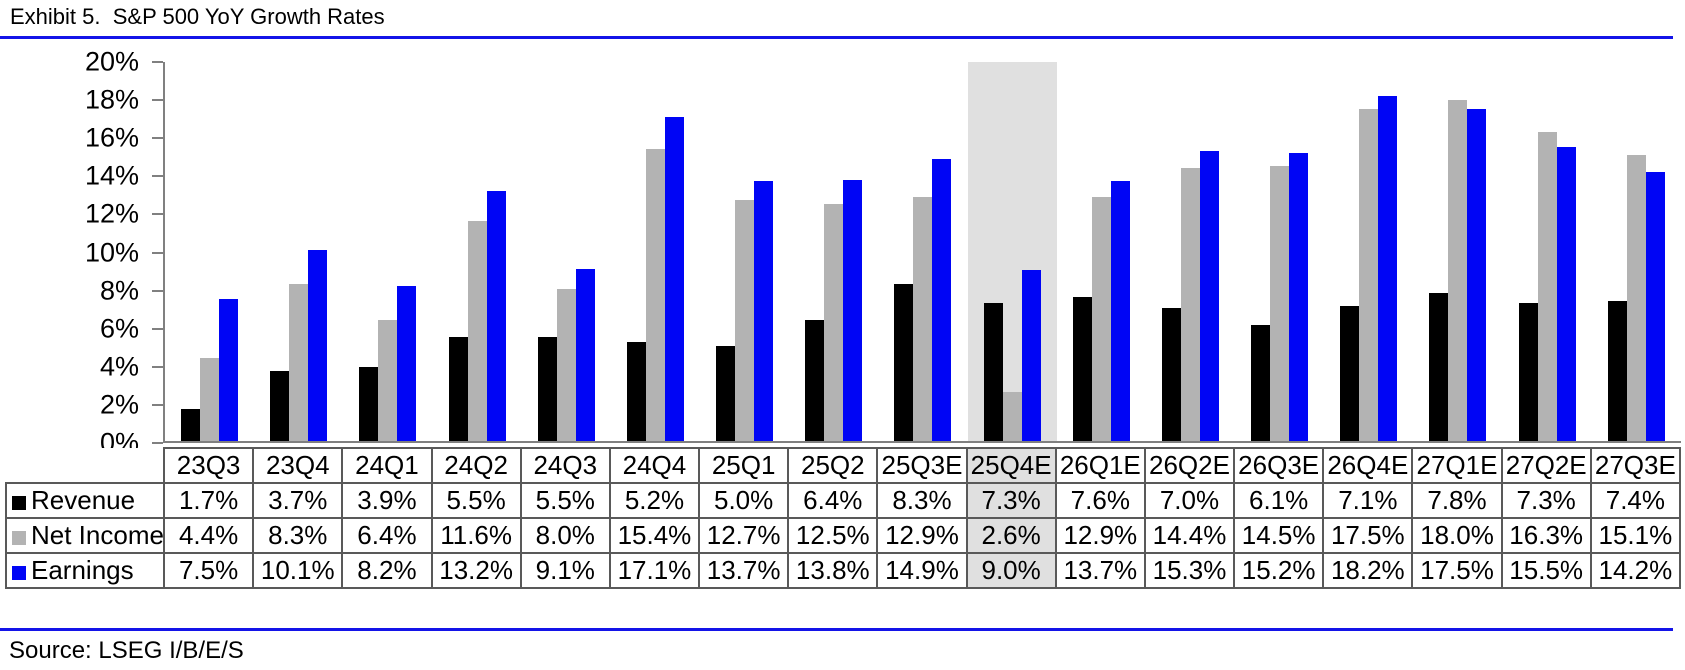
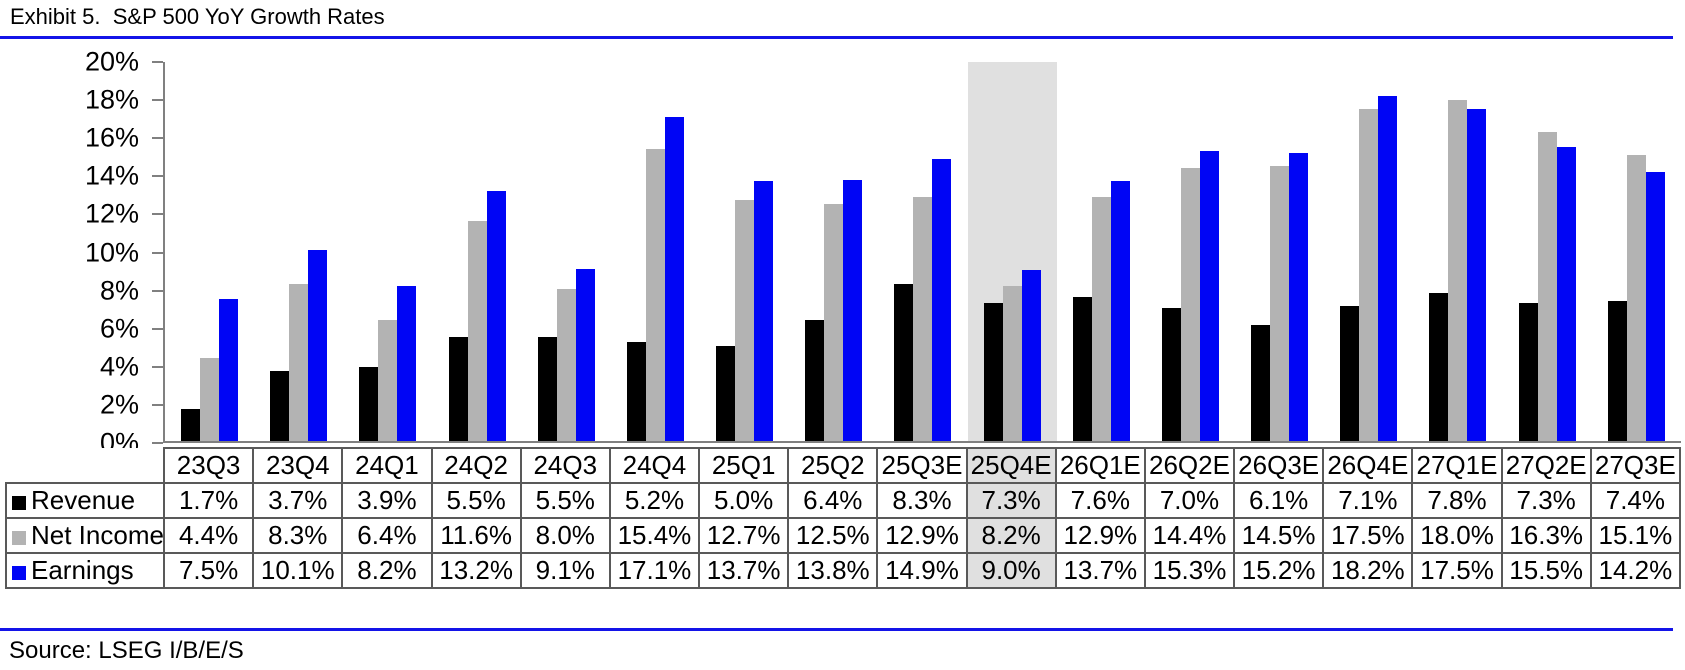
Net Income/25Q4E: 2.6% -> 8.2%
